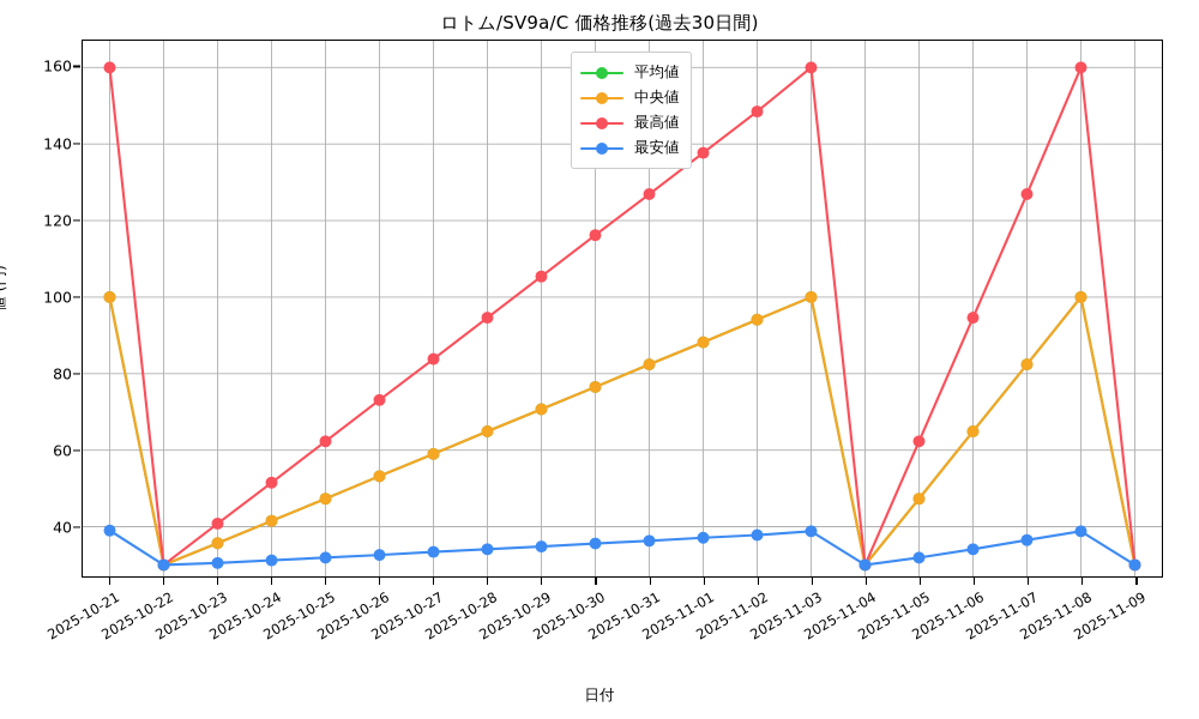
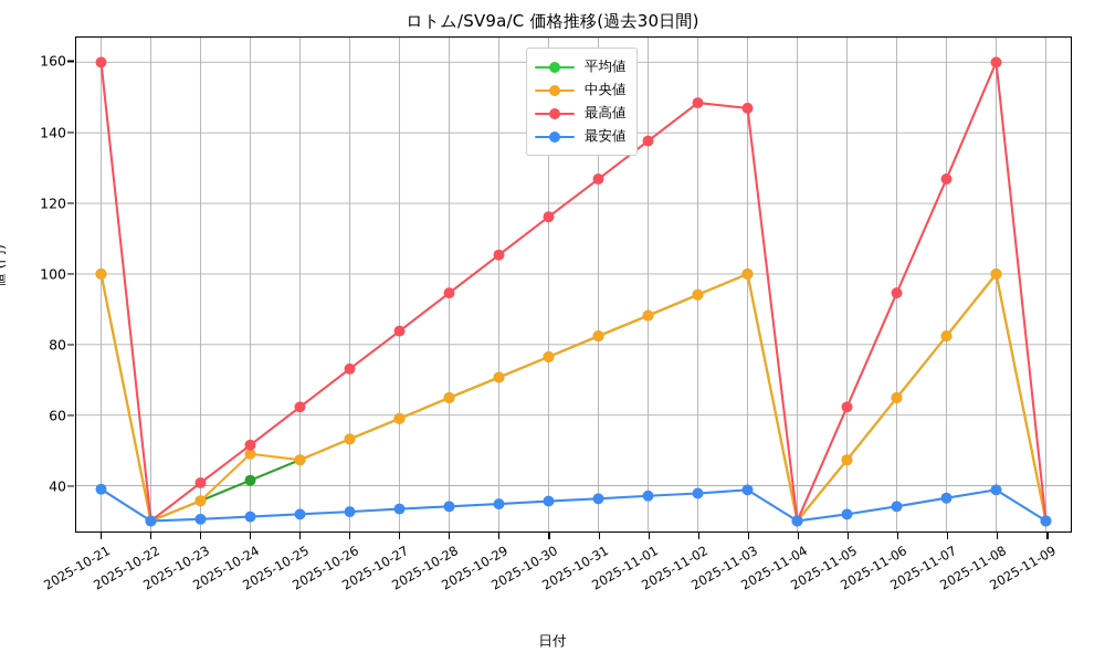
中央値/2025-10-24: 42 -> 49
最高値/2025-11-03: 160 -> 147
